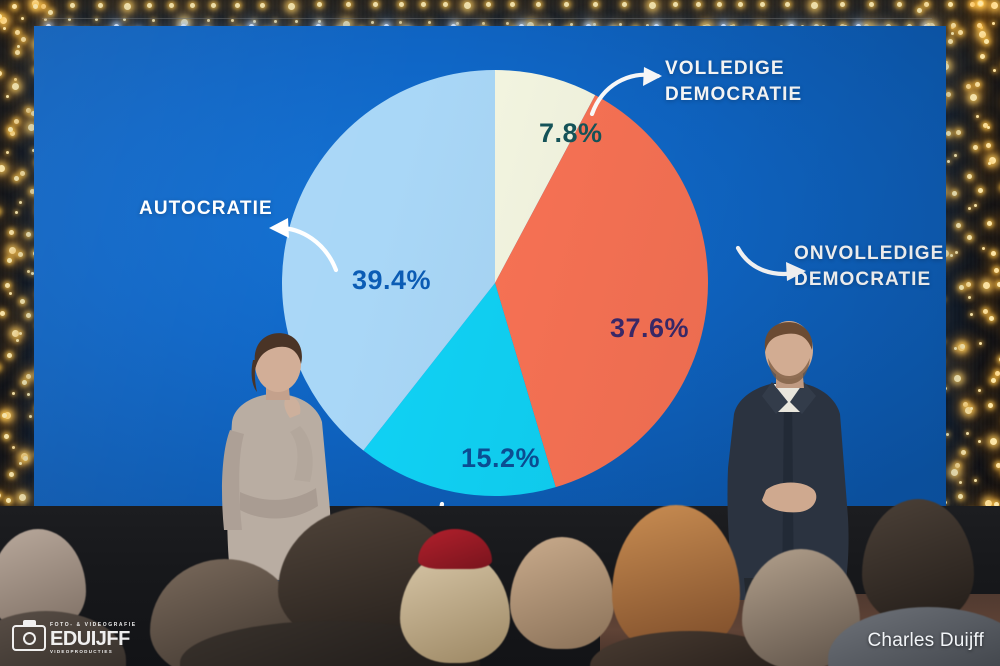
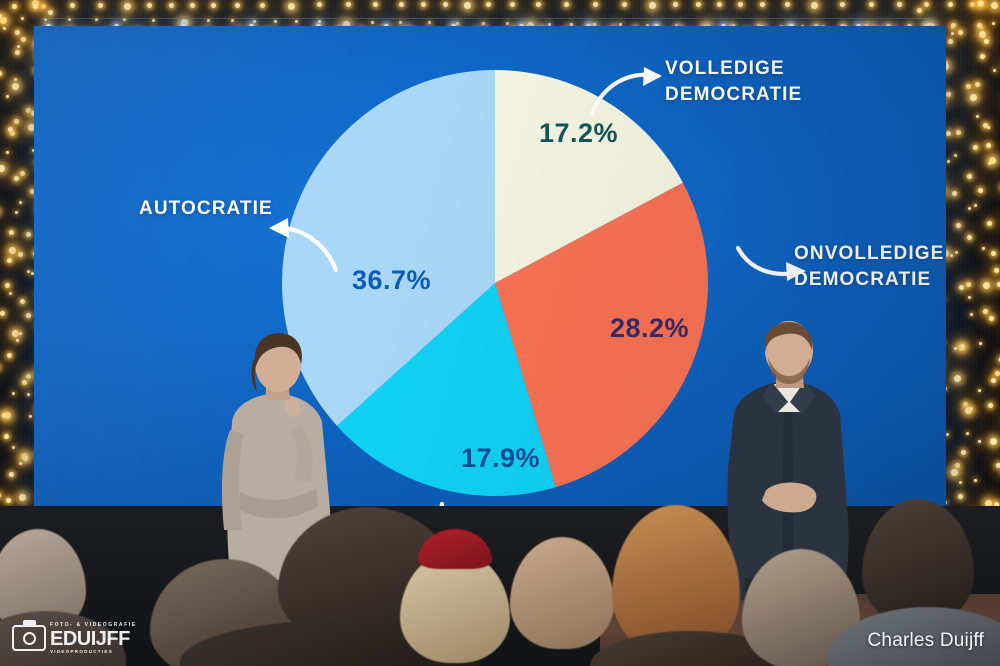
VOLLEDIGE DEMOCRATIE: 7.8% -> 17.2%
ONVOLLEDIGE DEMOCRATIE: 37.6% -> 28.2%
HYBRIDE REGIME: 15.2% -> 17.9%
AUTOCRATIE: 39.4% -> 36.7%
